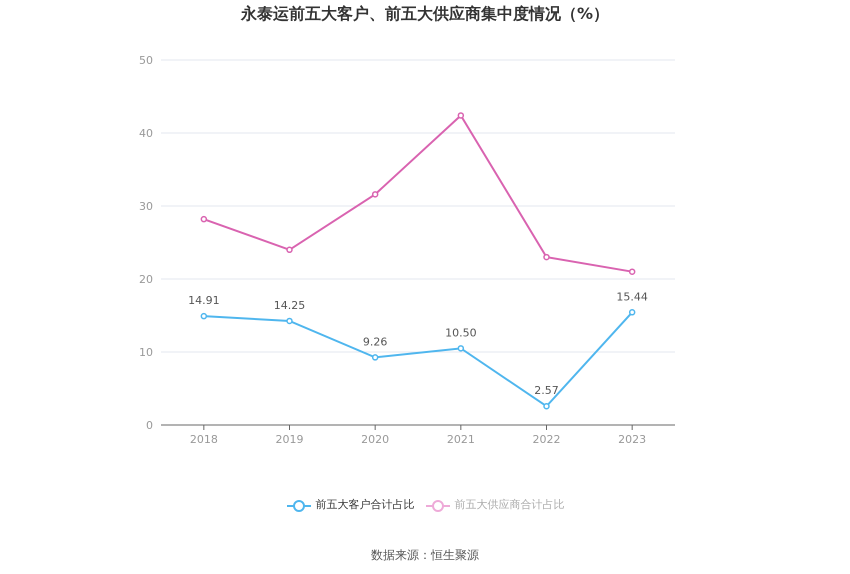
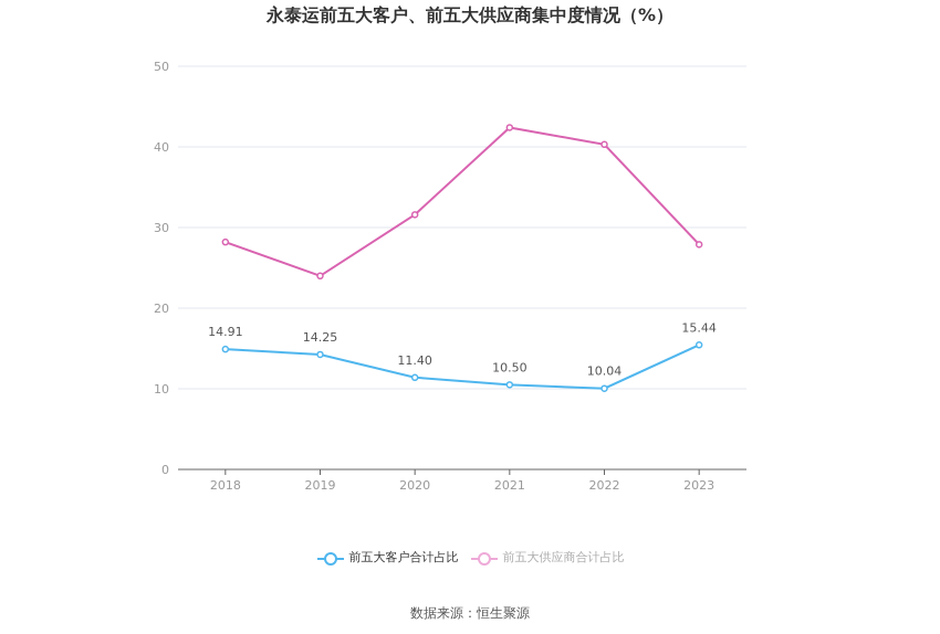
前五大客户合计占比/2020: 9.26 -> 11.40
前五大客户合计占比/2022: 2.57 -> 10.04
前五大供应商合计占比/2022: 23 -> 40
前五大供应商合计占比/2023: 21 -> 28
